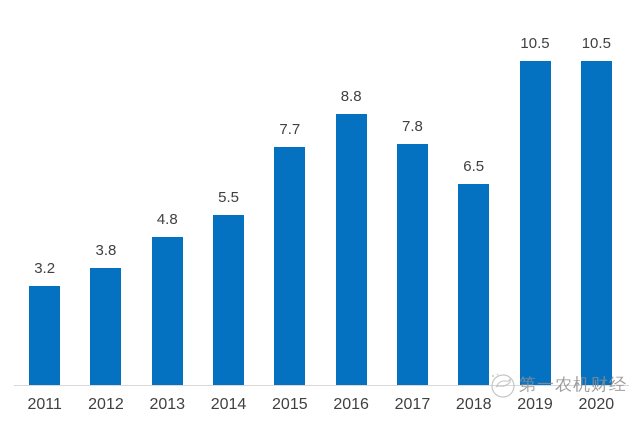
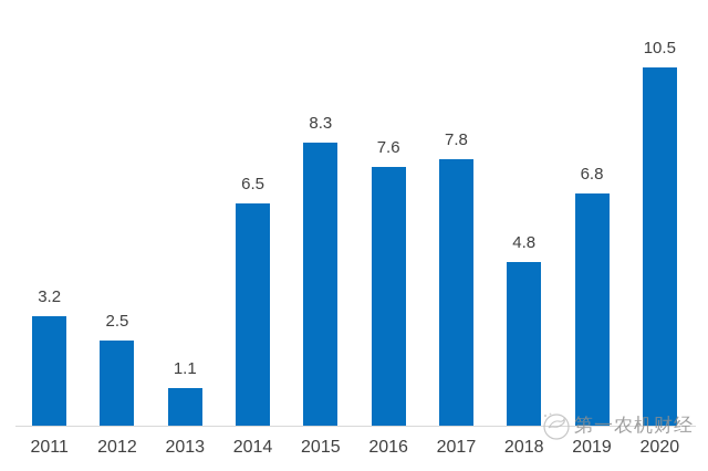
2012: 3.8 -> 2.5
2013: 4.8 -> 1.1
2014: 5.5 -> 6.5
2015: 7.7 -> 8.3
2016: 8.8 -> 7.6
2018: 6.5 -> 4.8
2019: 10.5 -> 6.8
